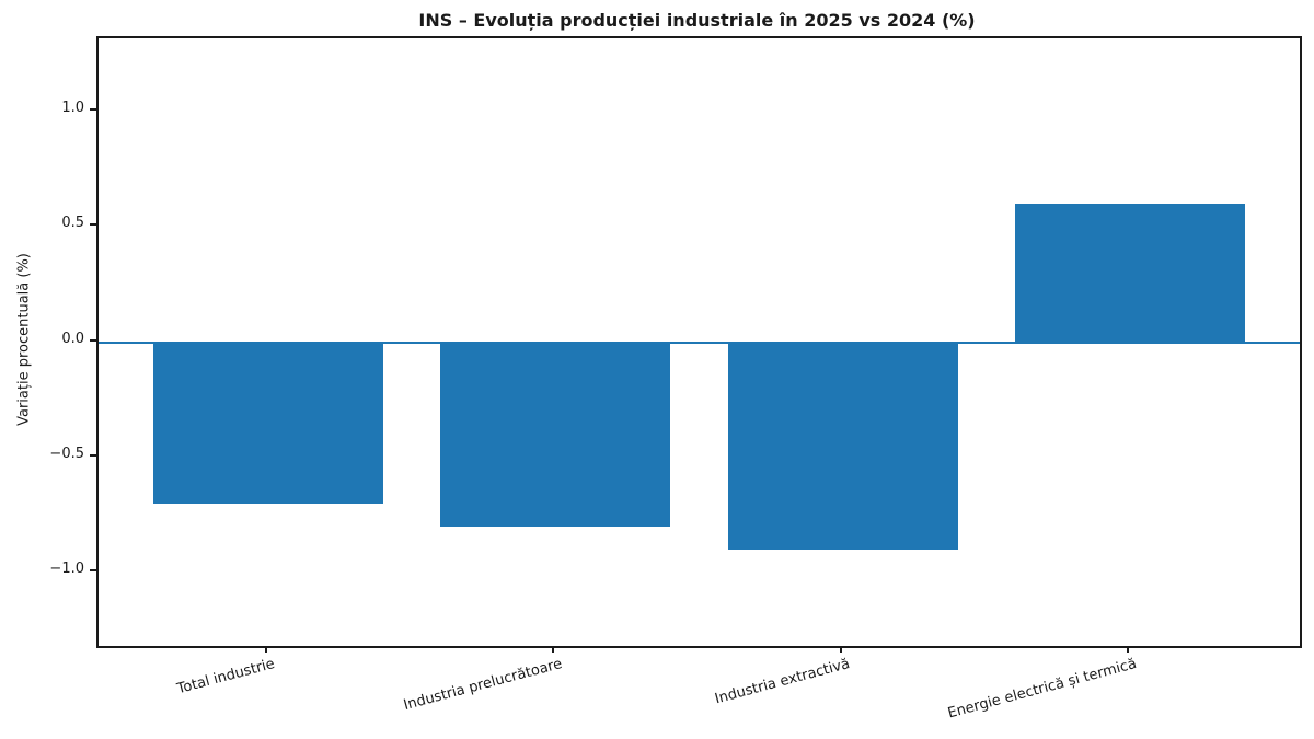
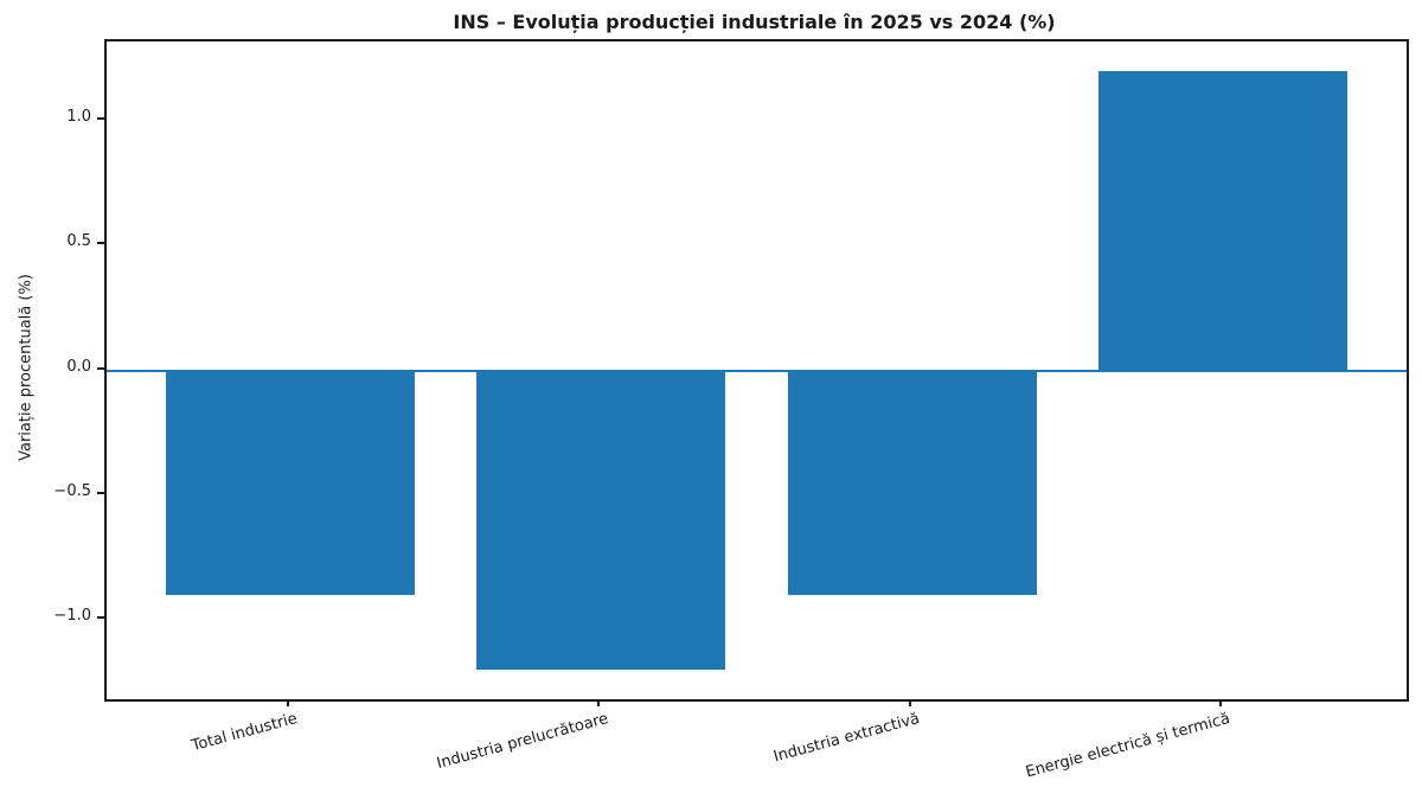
Total industrie: -0.7 -> -0.9
Industria prelucrătoare: -0.8 -> -1.2
Energie electrică și termică: 0.6 -> 1.2
